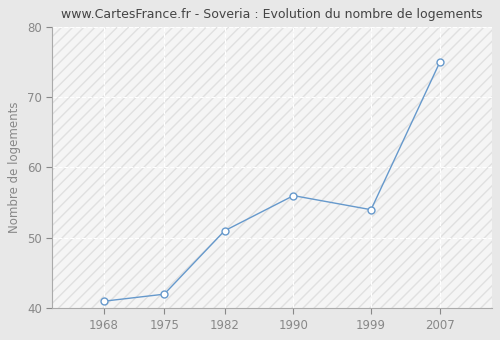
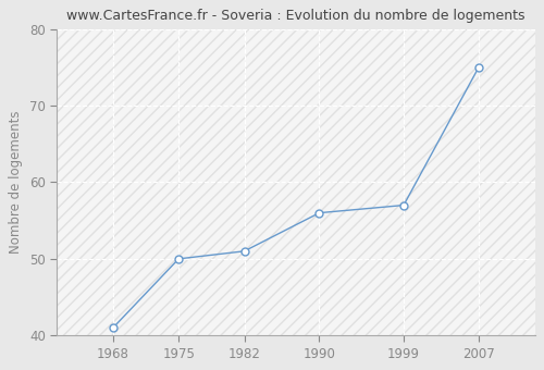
1975: 42 -> 50
1999: 54 -> 57
